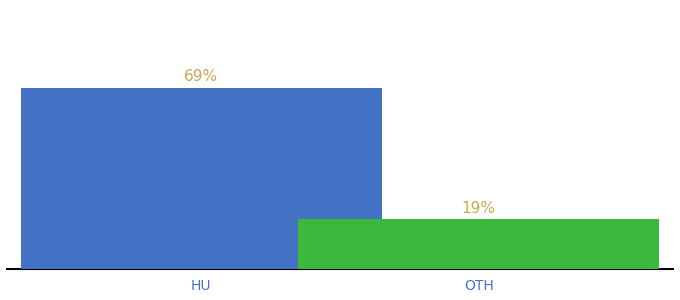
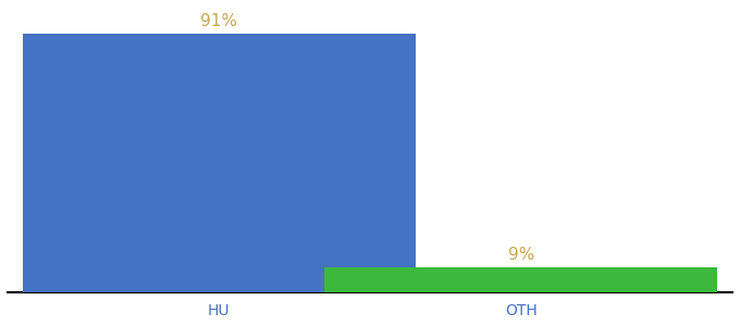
HU: 69% -> 91%
OTH: 19% -> 9%
